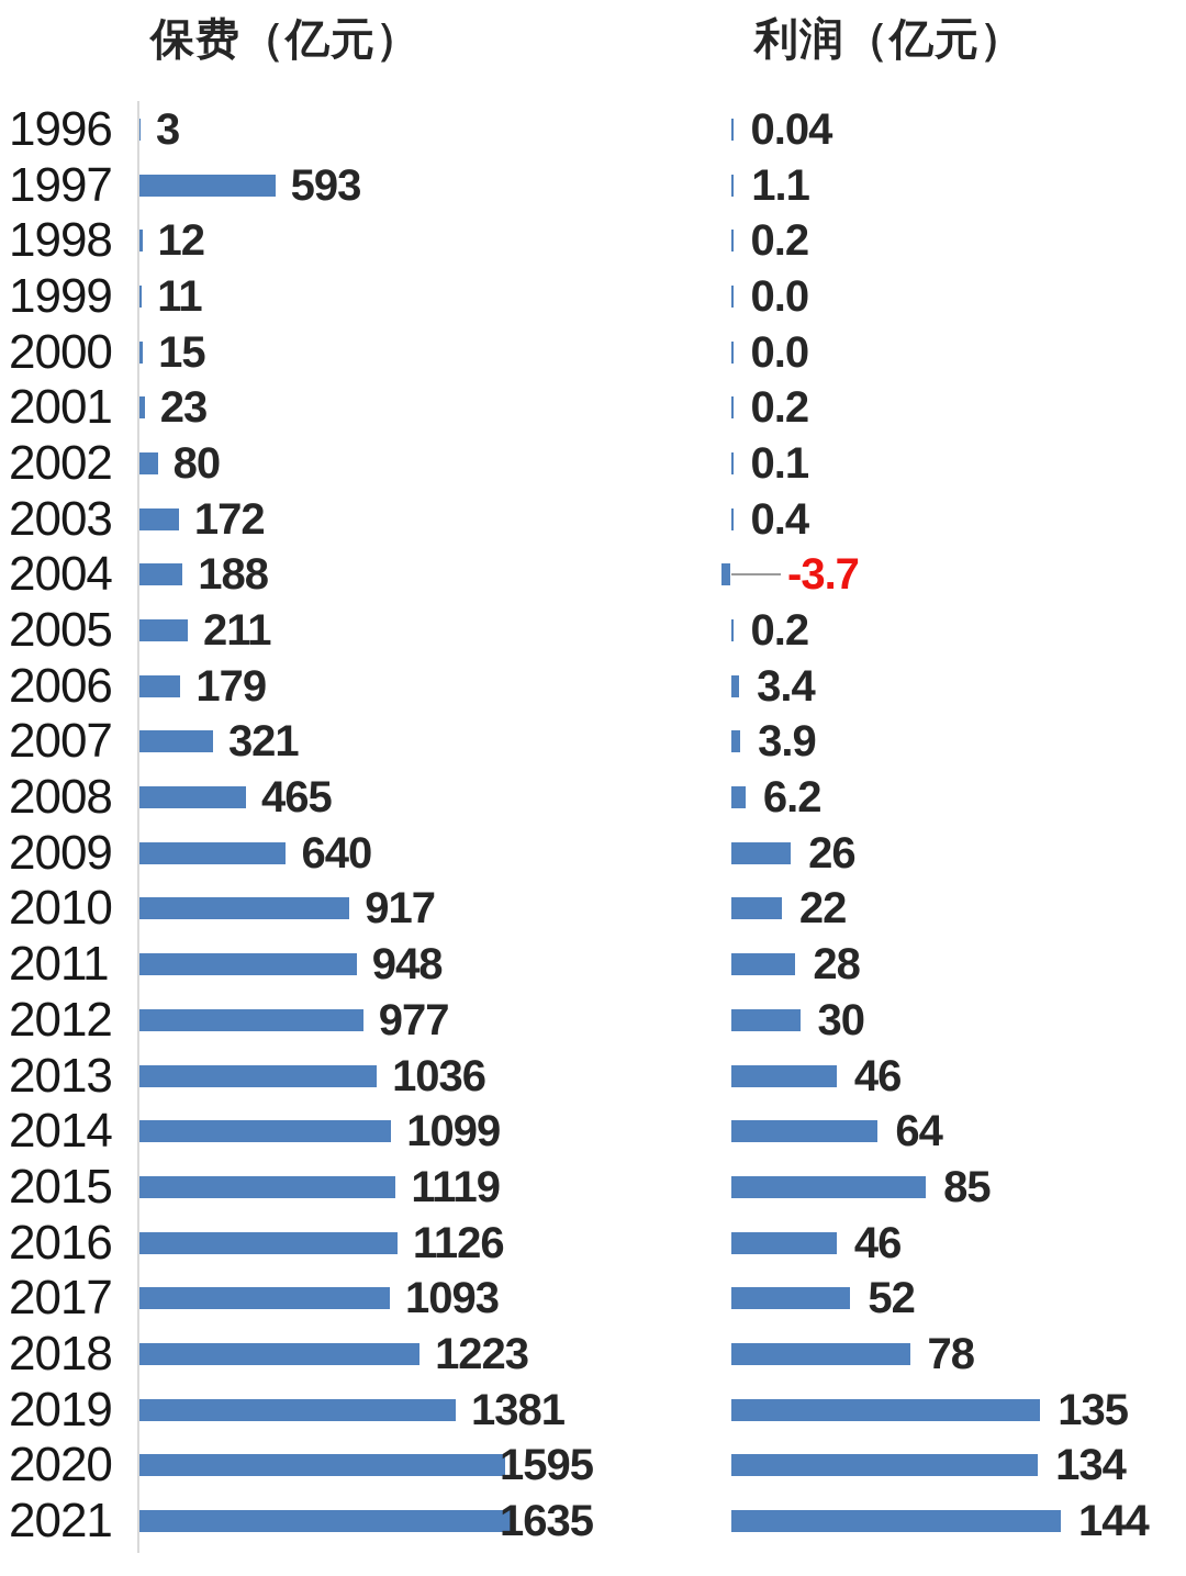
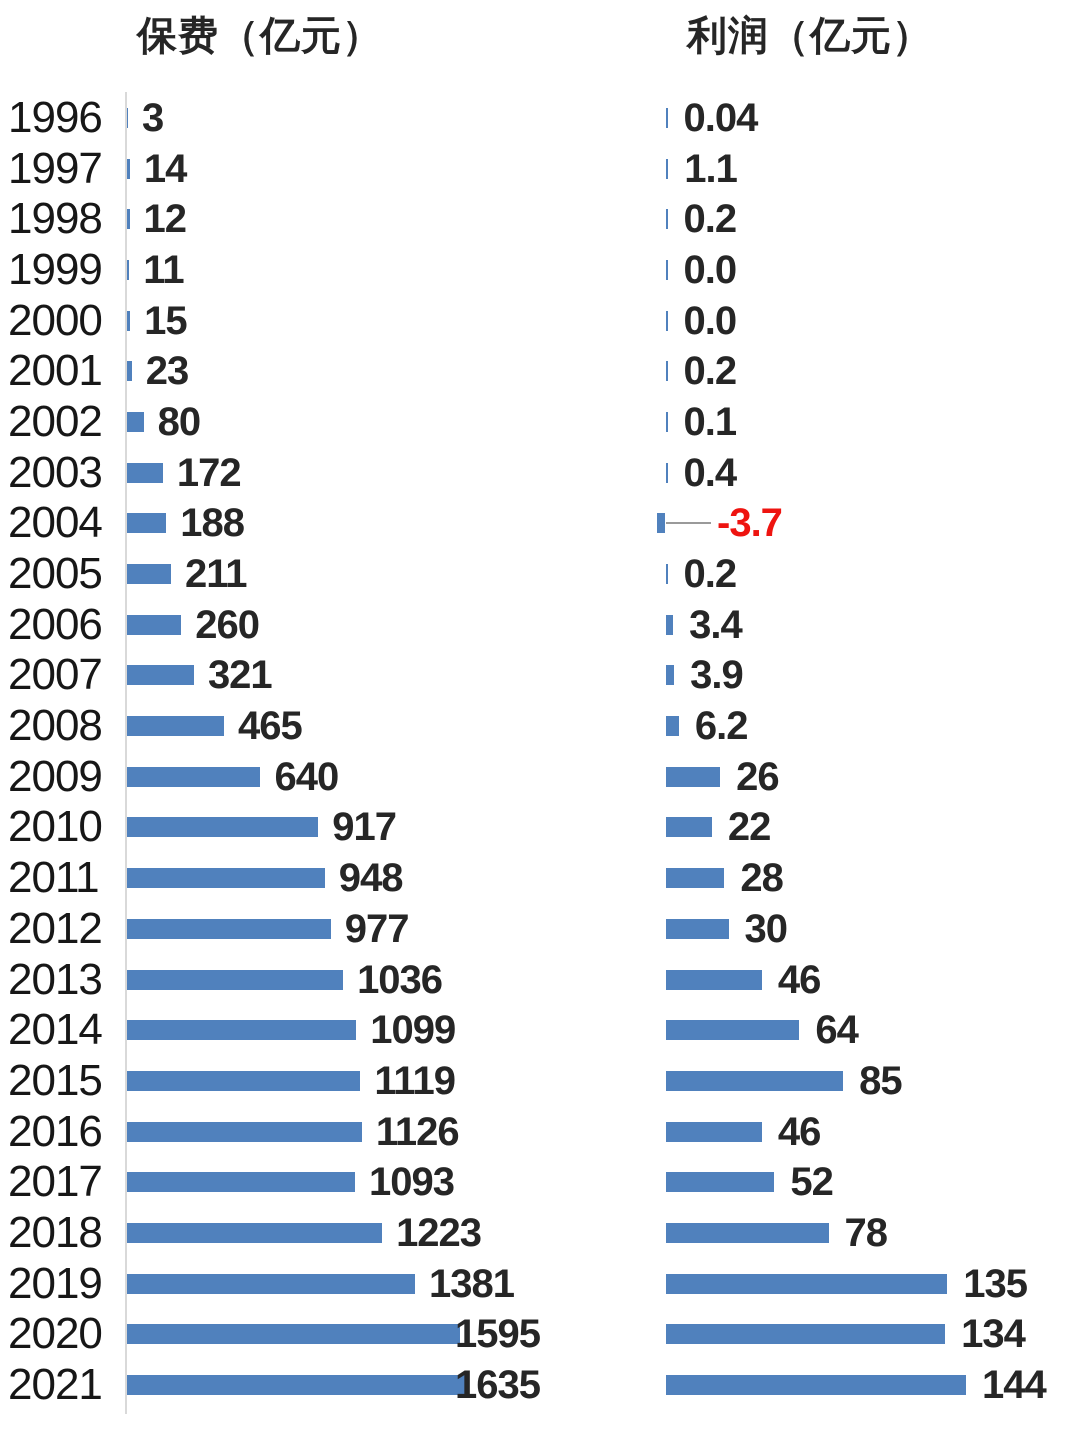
保费（亿元）/1997: 593 -> 14
保费（亿元）/2006: 179 -> 260
